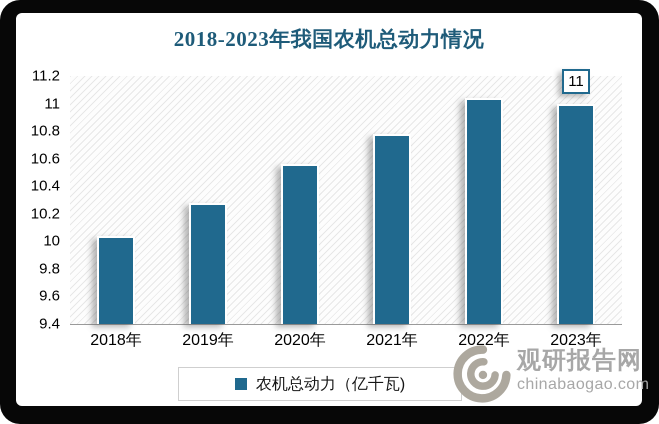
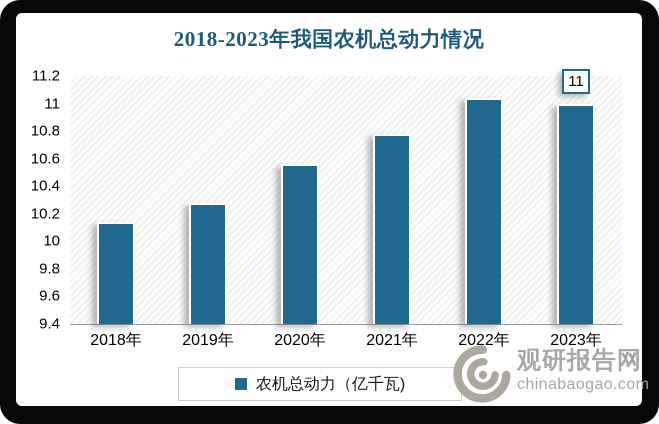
2018年: 10.04 -> 10.14
